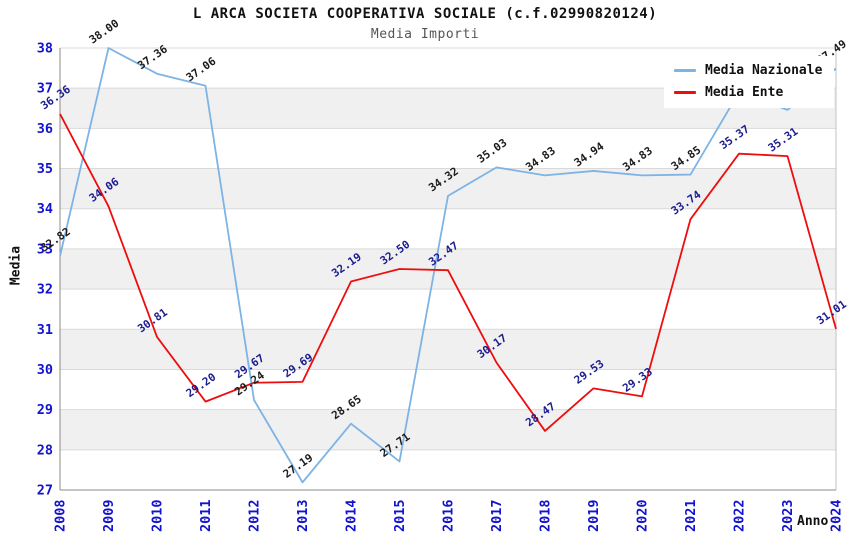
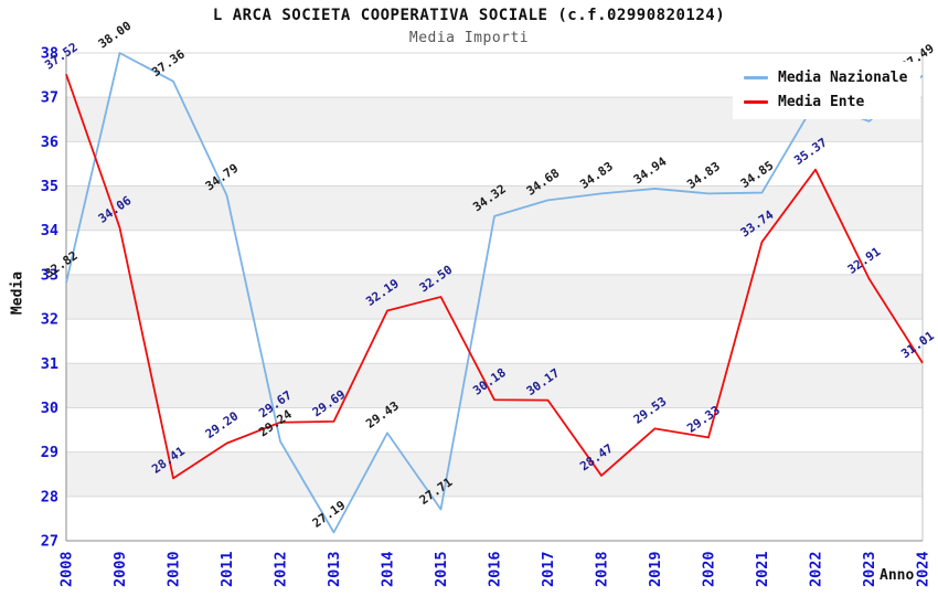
Media Ente/2008: 36.36 -> 37.52
Media Ente/2010: 30.81 -> 28.41
Media Nazionale/2011: 37.06 -> 34.79
Media Nazionale/2014: 28.65 -> 29.43
Media Ente/2016: 32.47 -> 30.18
Media Nazionale/2017: 35.03 -> 34.68
Media Ente/2023: 35.31 -> 32.91
